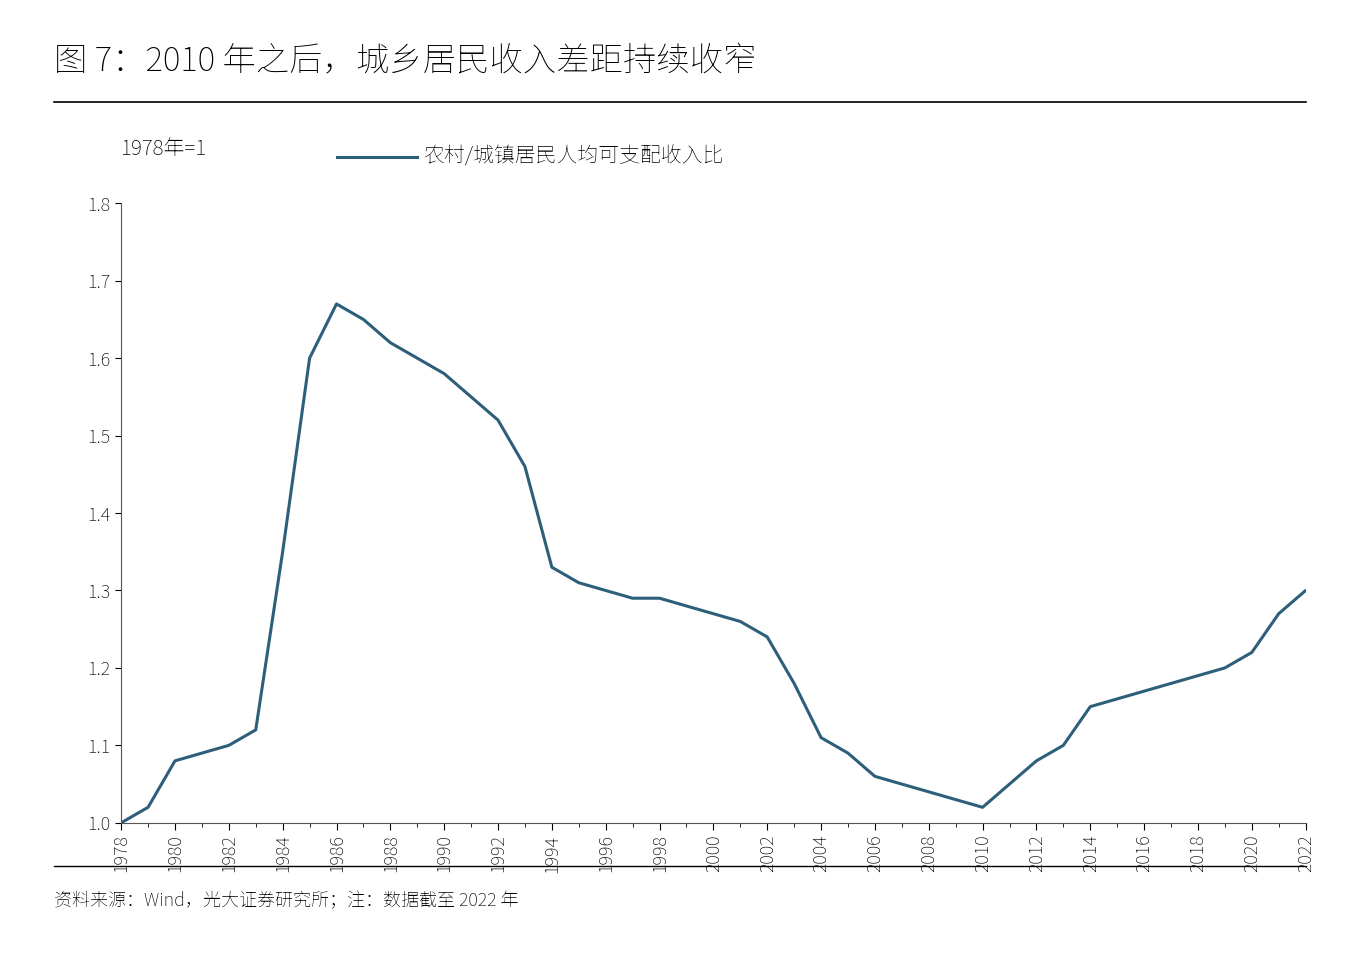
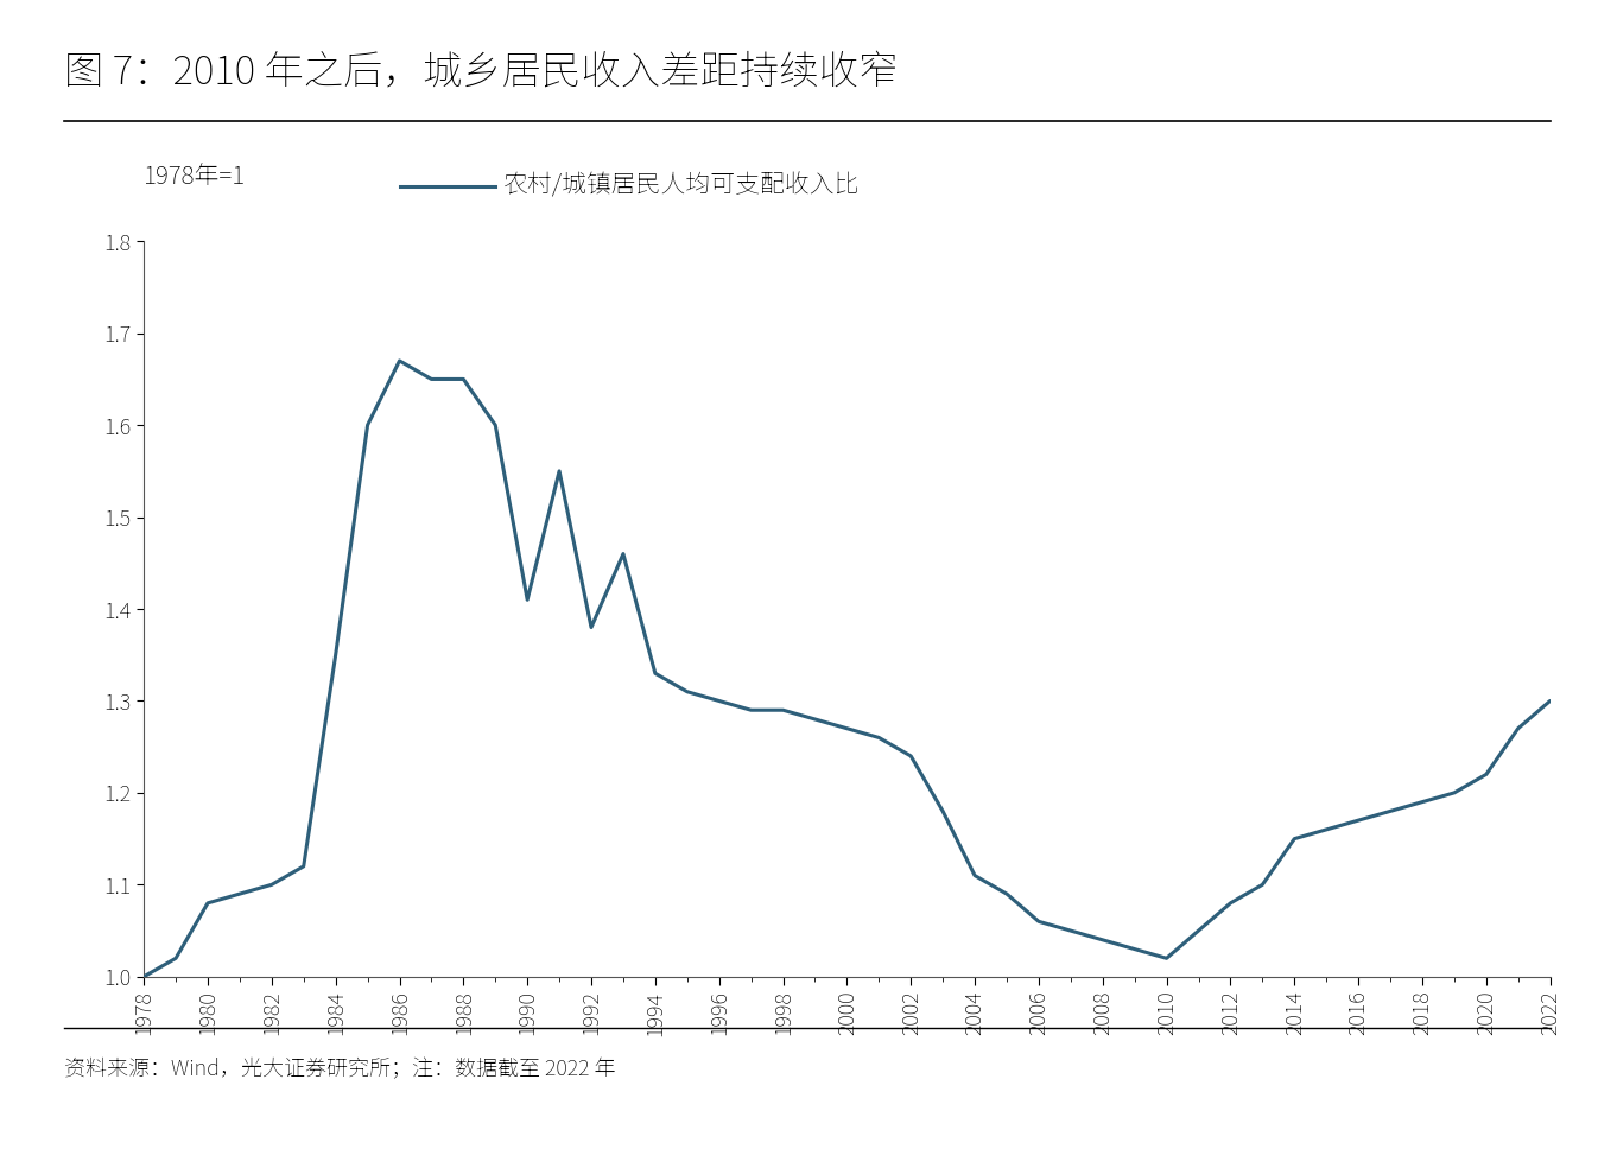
1988: 1.62 -> 1.65
1990: 1.58 -> 1.41
1992: 1.52 -> 1.38
